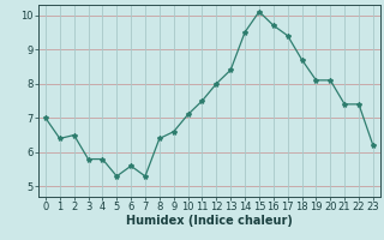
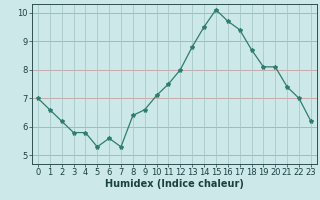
1: 6.4 -> 6.6
2: 6.5 -> 6.2
13: 8.4 -> 8.8
22: 7.4 -> 7.0
